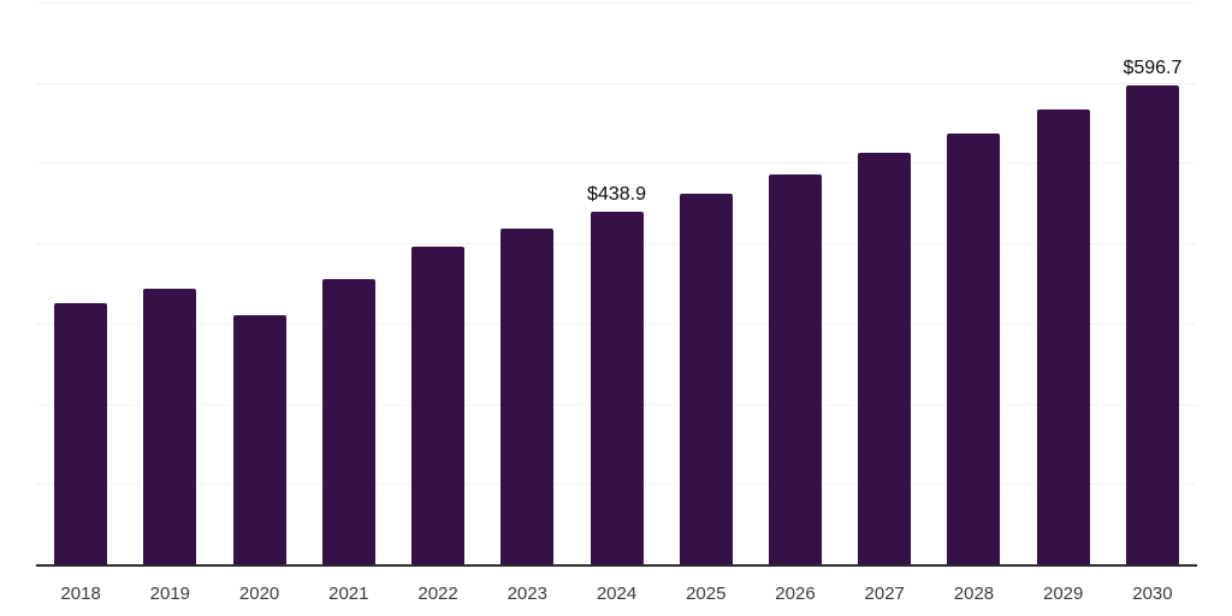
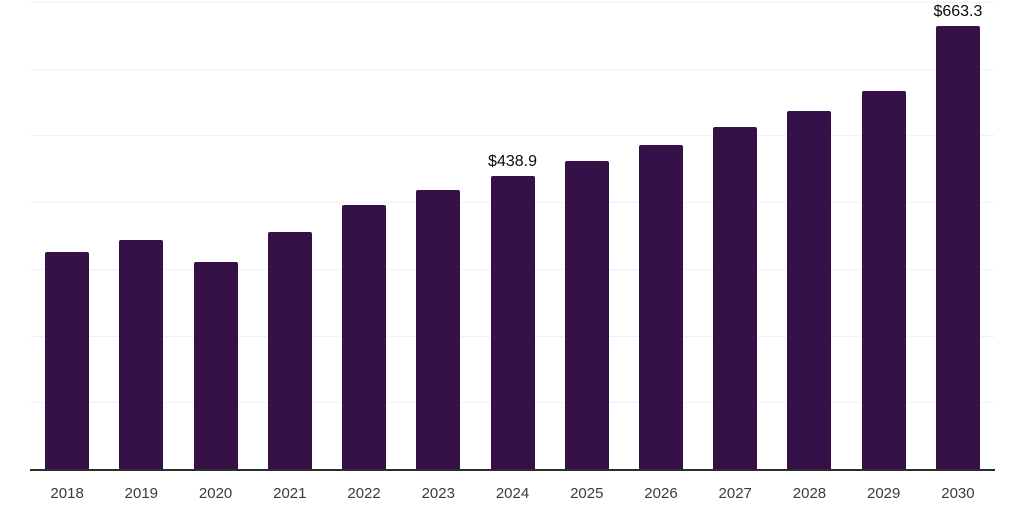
2030: $596.7 -> $663.3
